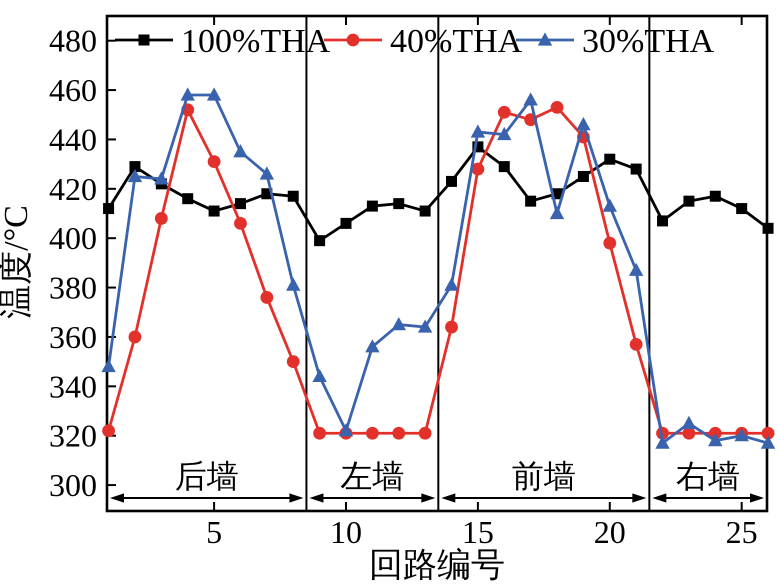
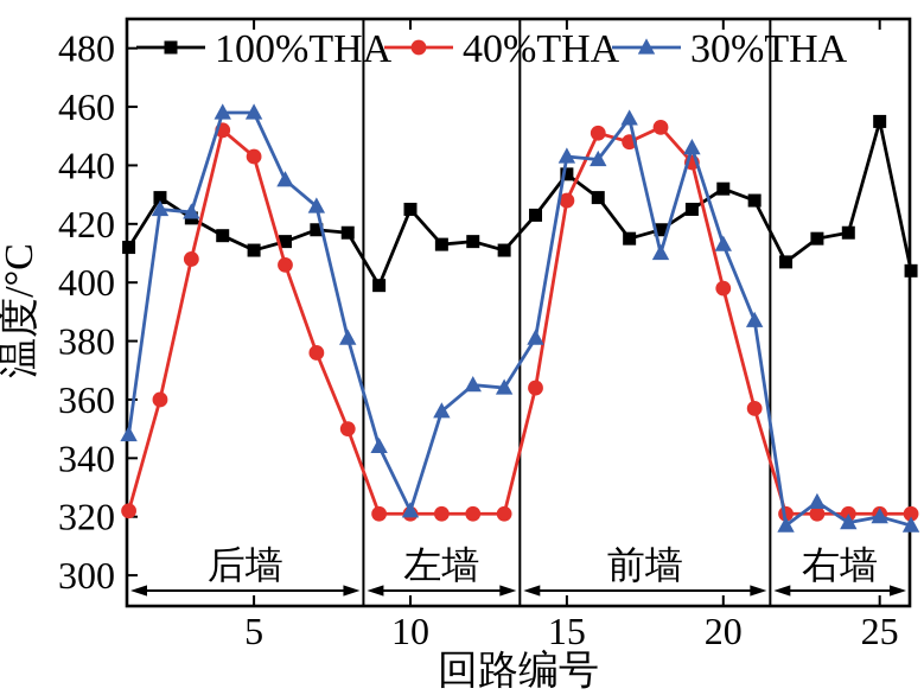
40%THA/5: 431 -> 443
100%THA/10: 406 -> 425
100%THA/25: 412 -> 455
